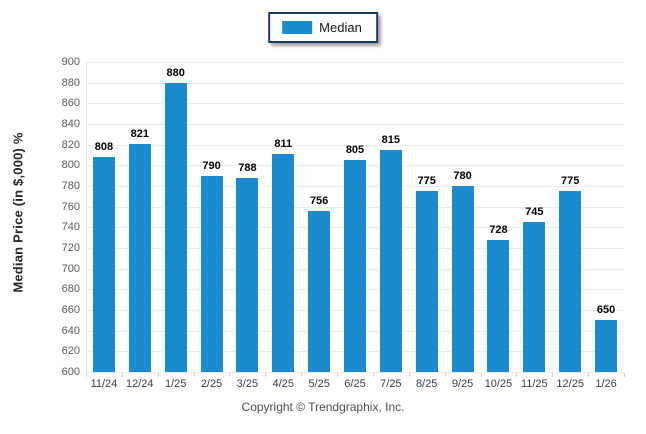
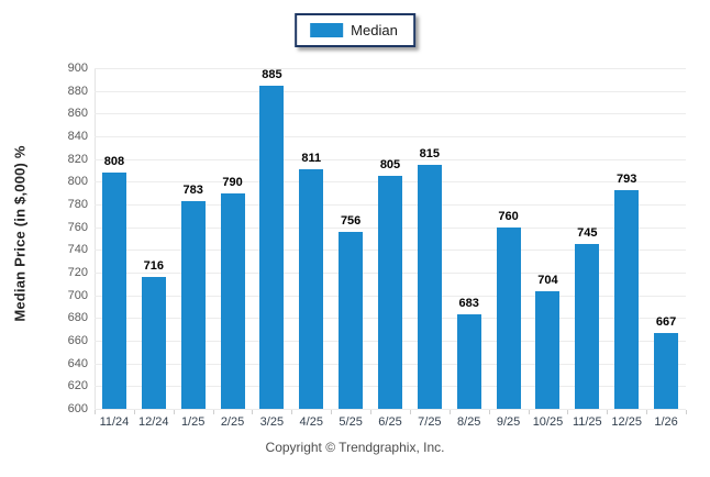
12/24: 821 -> 716
1/25: 880 -> 783
3/25: 788 -> 885
8/25: 775 -> 683
9/25: 780 -> 760
10/25: 728 -> 704
12/25: 775 -> 793
1/26: 650 -> 667
